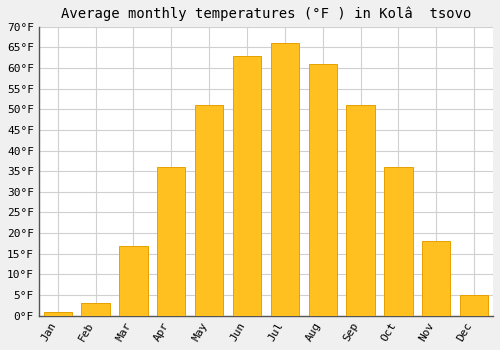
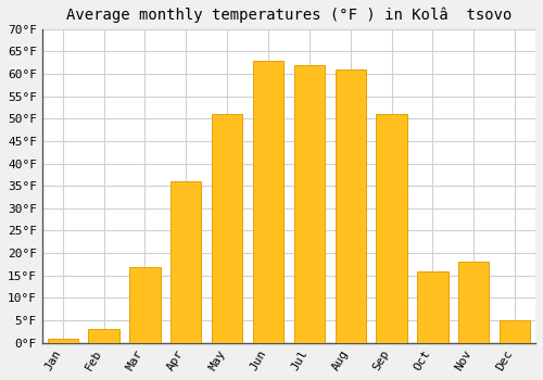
Jul: 66°F -> 62°F
Oct: 36°F -> 16°F
